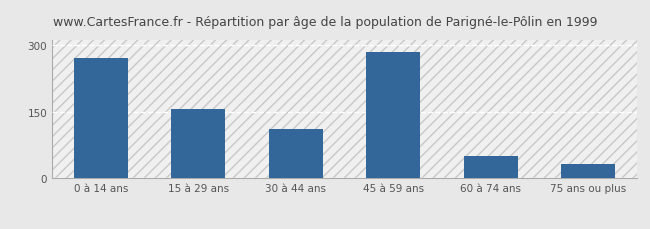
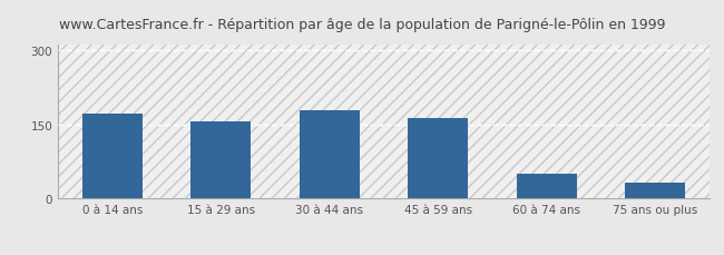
0 à 14 ans: 270 -> 171
30 à 44 ans: 110 -> 178
45 à 59 ans: 285 -> 162
